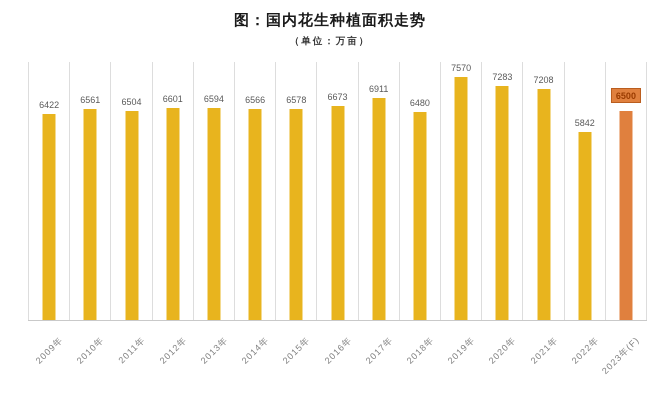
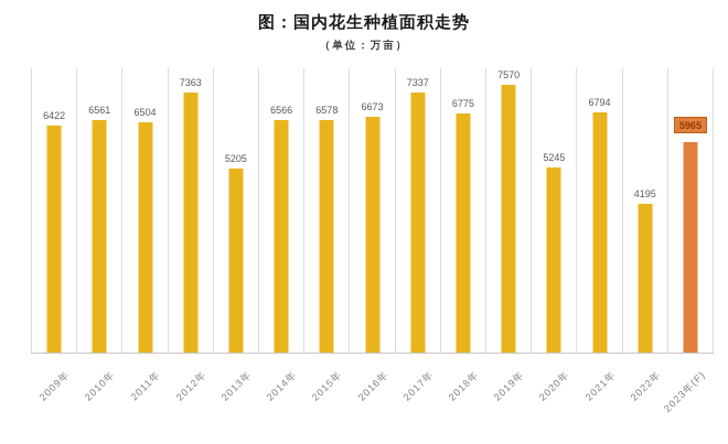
2012年: 6601 -> 7363
2013年: 6594 -> 5205
2017年: 6911 -> 7337
2018年: 6480 -> 6775
2020年: 7283 -> 5245
2021年: 7208 -> 6794
2022年: 5842 -> 4195
2023年(F): 6500 -> 5965
